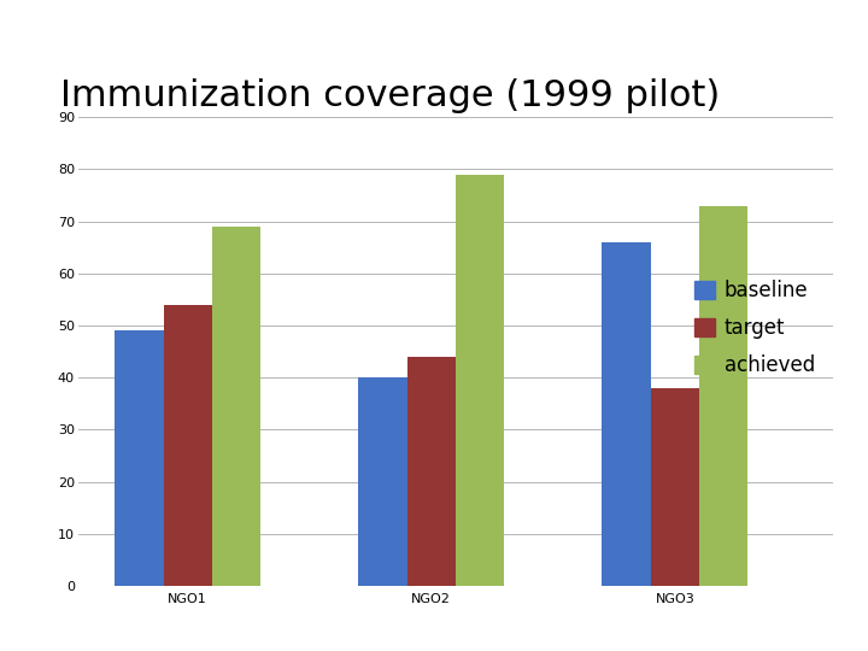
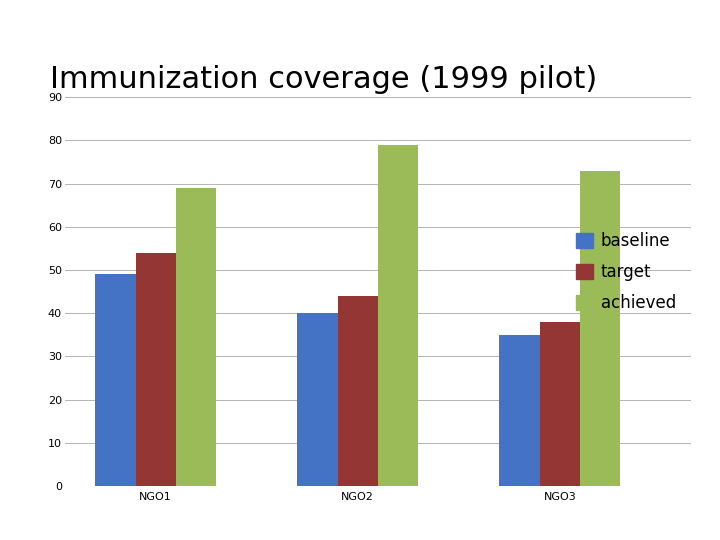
baseline/NGO3: 66 -> 35
